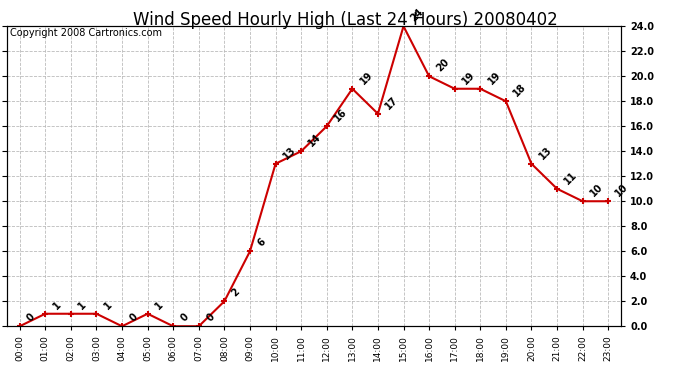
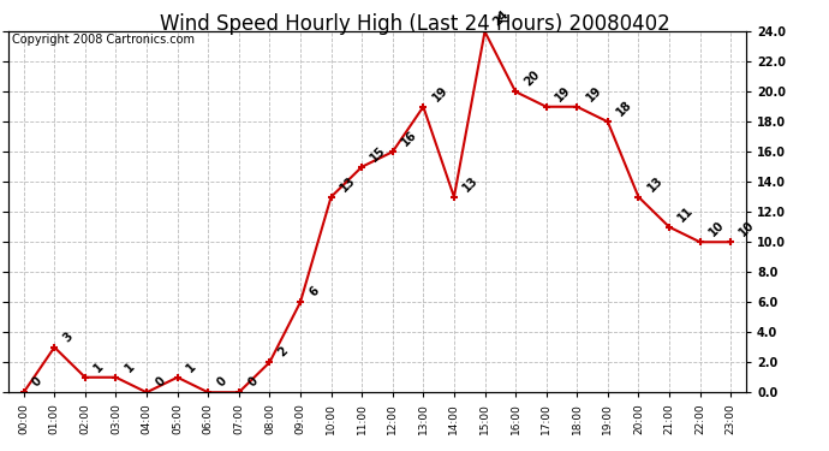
01:00: 1 -> 3
11:00: 14 -> 15
14:00: 17 -> 13
